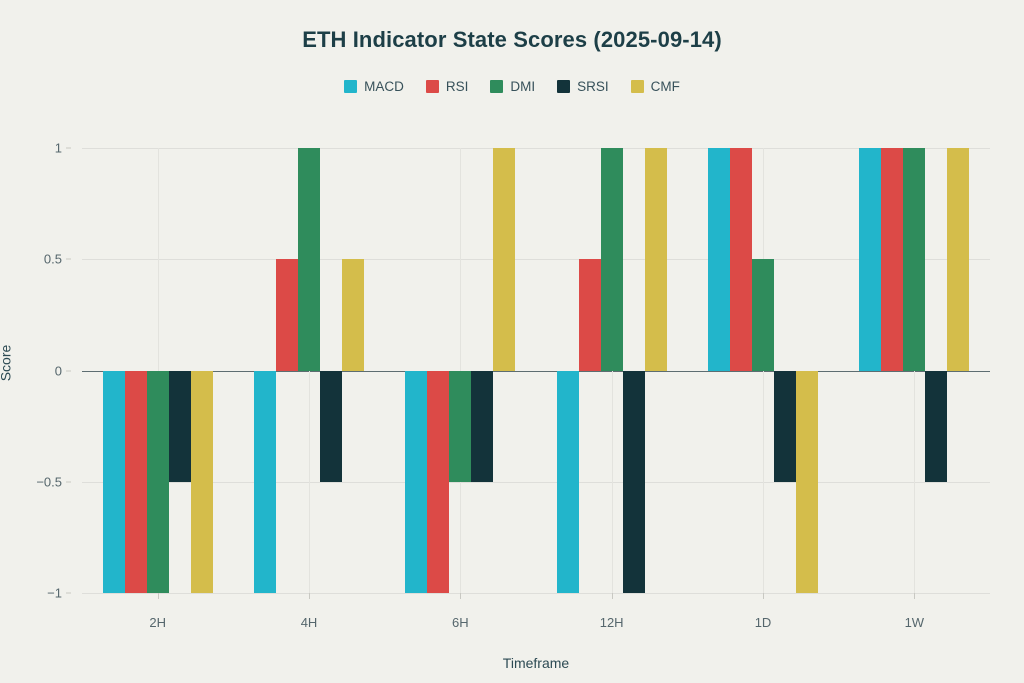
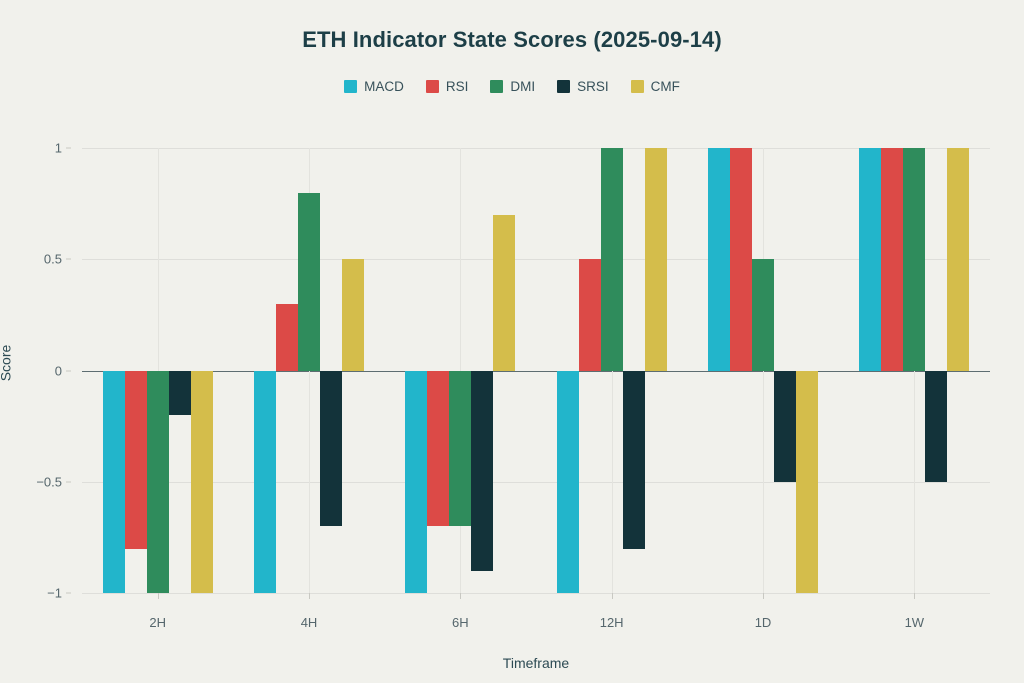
RSI/2H: -1.0 -> -0.8
SRSI/2H: -0.5 -> -0.2
RSI/4H: 0.5 -> 0.3
DMI/4H: 1.0 -> 0.8
SRSI/4H: -0.5 -> -0.7
RSI/6H: -1.0 -> -0.7
DMI/6H: -0.5 -> -0.7
SRSI/6H: -0.5 -> -0.9
CMF/6H: 1.0 -> 0.7
SRSI/12H: -1.0 -> -0.8
